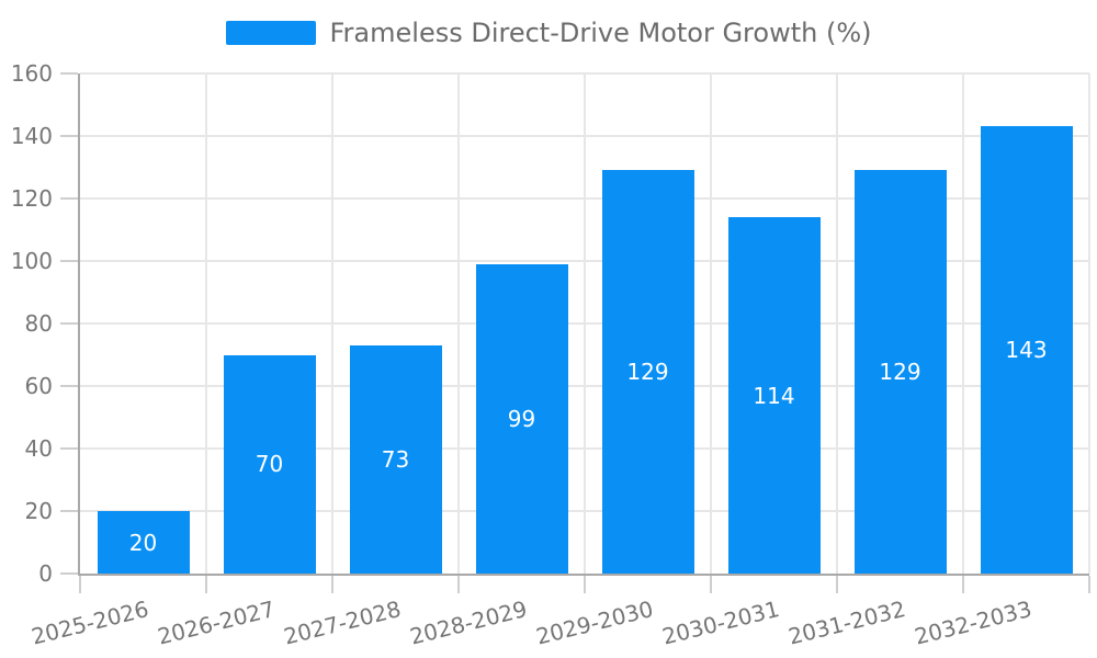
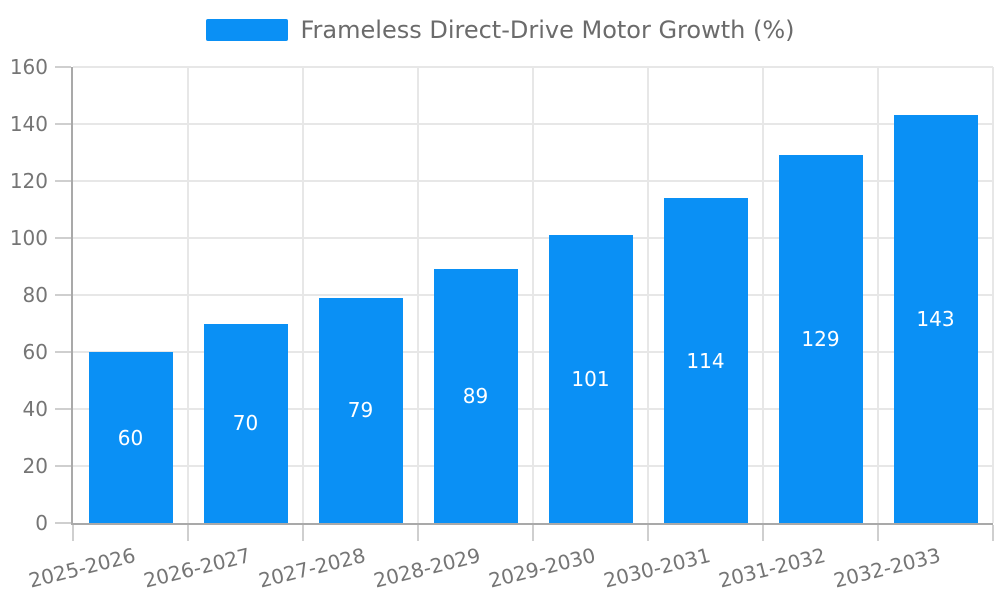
2025-2026: 20 -> 60
2027-2028: 73 -> 79
2028-2029: 99 -> 89
2029-2030: 129 -> 101
